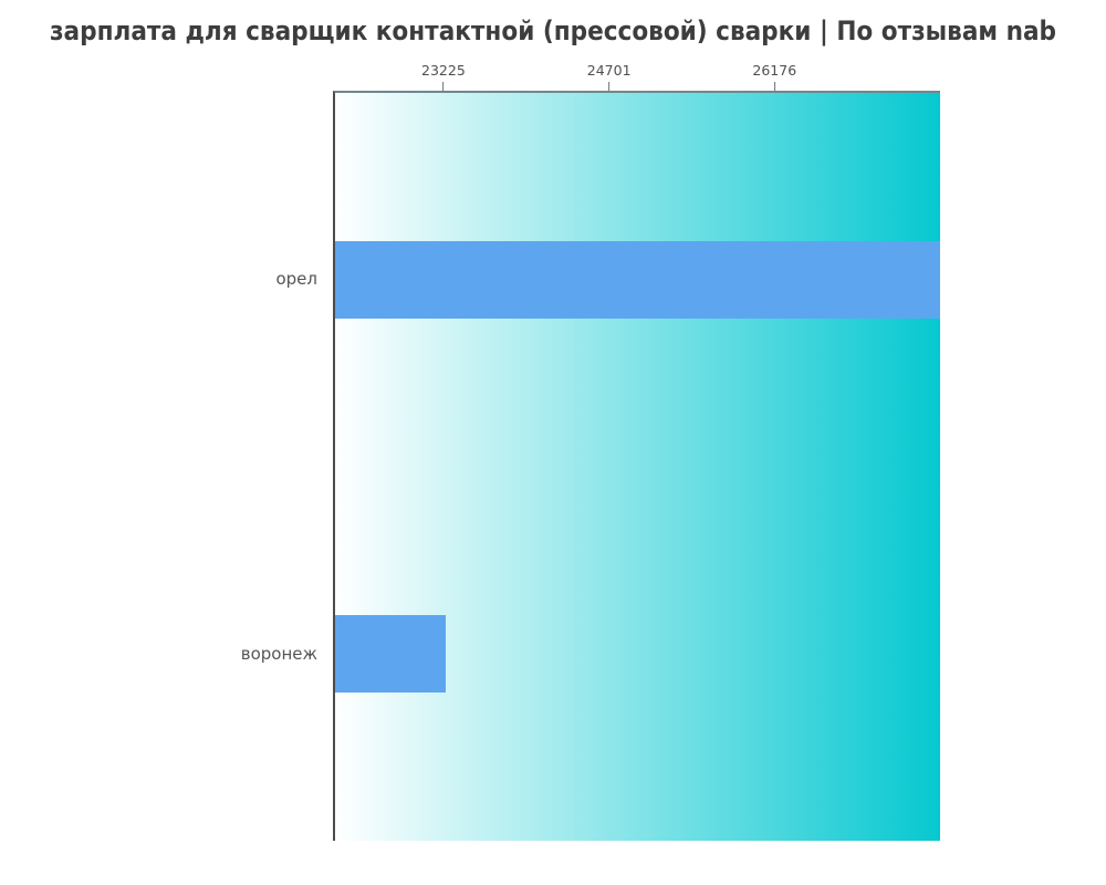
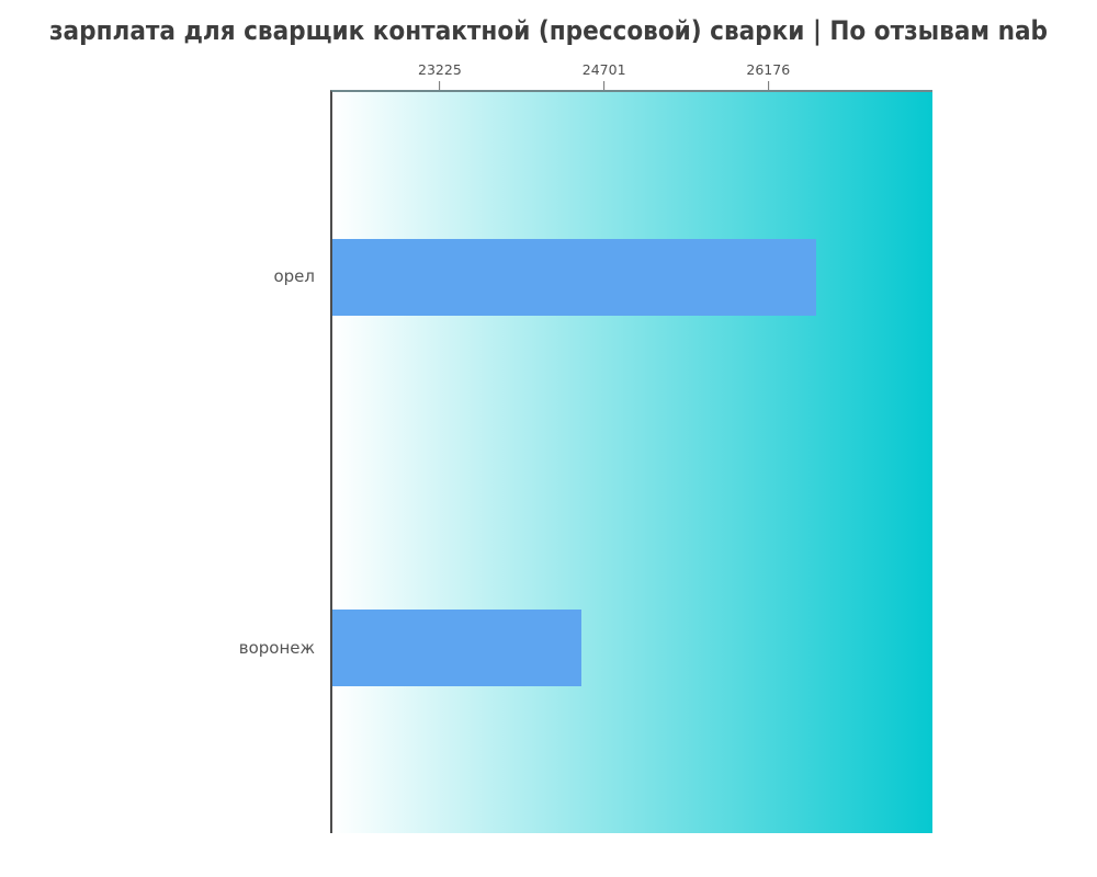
орел: 27650 -> 26600
воронеж: 23220 -> 24490
